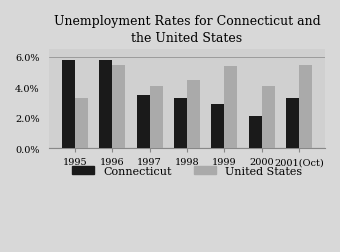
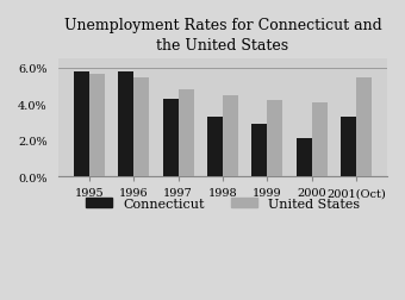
United States/1995: 3.3% -> 5.7%
Connecticut/1997: 3.5% -> 4.3%
United States/1997: 4.1% -> 4.8%
United States/1999: 5.4% -> 4.2%
